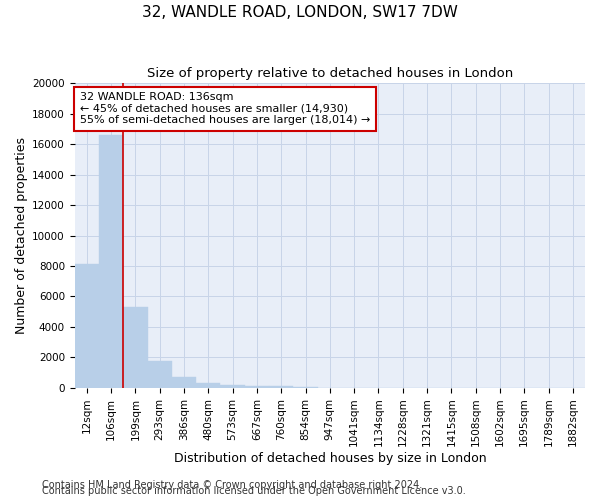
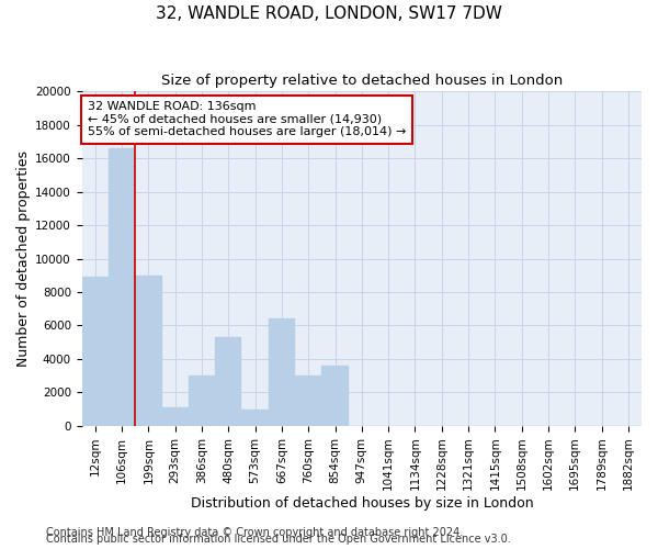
12sqm: 8100 -> 8900
199sqm: 5300 -> 9000
293sqm: 1800 -> 1100
386sqm: 700 -> 3000
480sqm: 300 -> 5300
573sqm: 200 -> 1000
667sqm: 200 -> 6400
760sqm: 100 -> 3000
854sqm: 100 -> 3600
